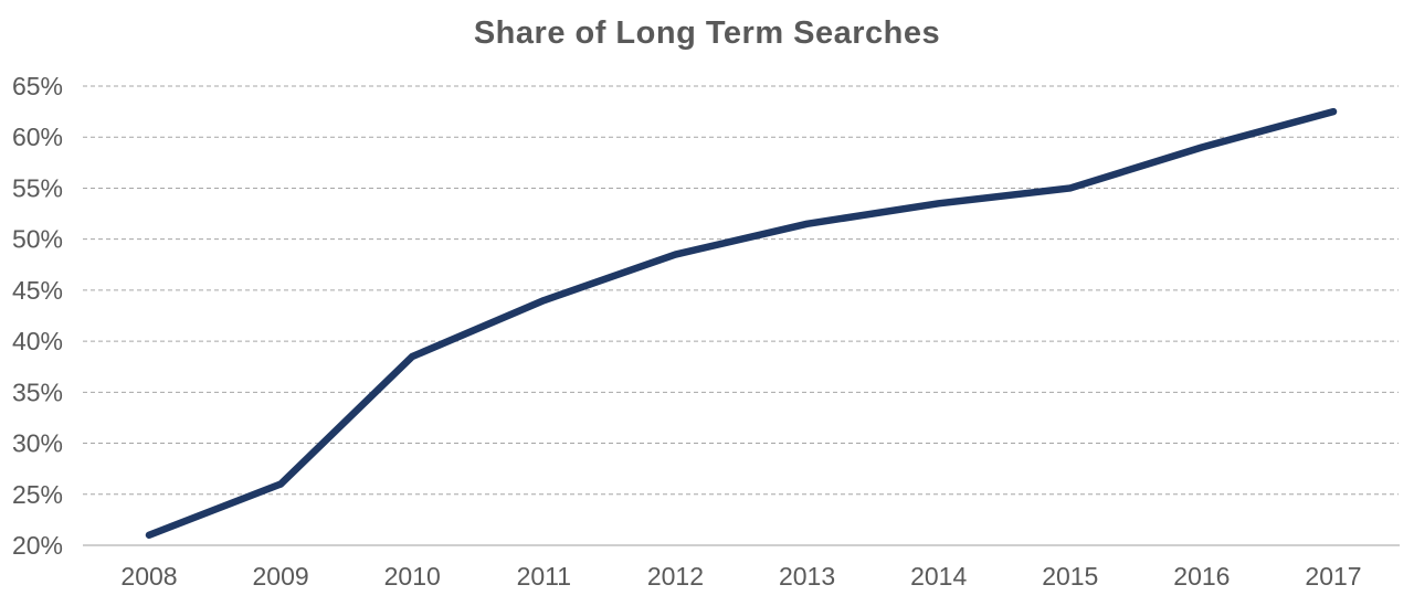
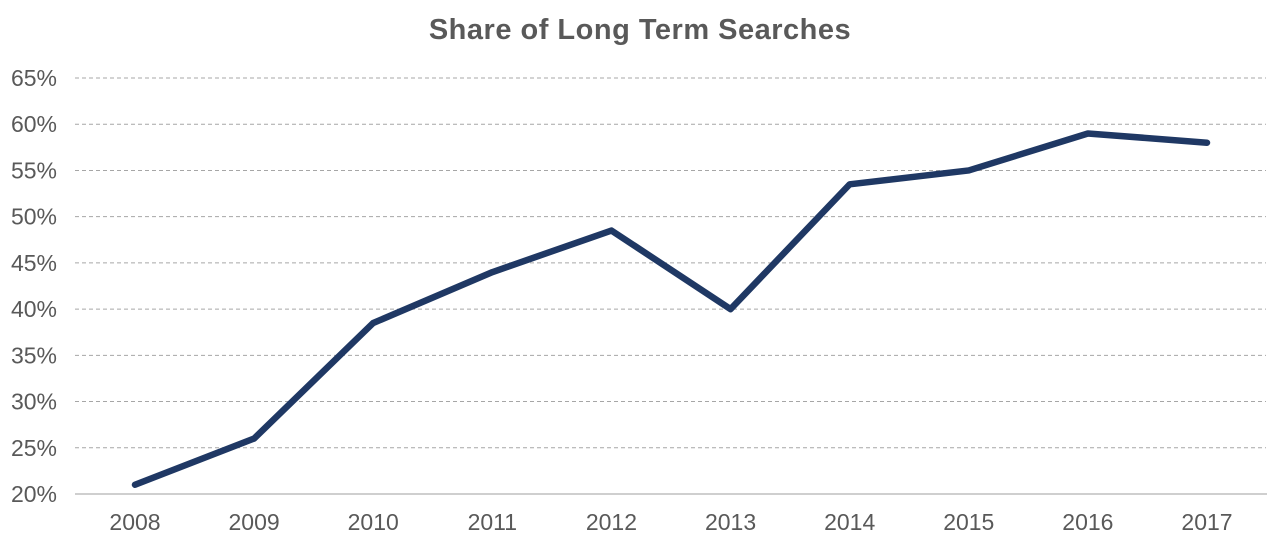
2013: 52% -> 40%
2017: 62% -> 58%
